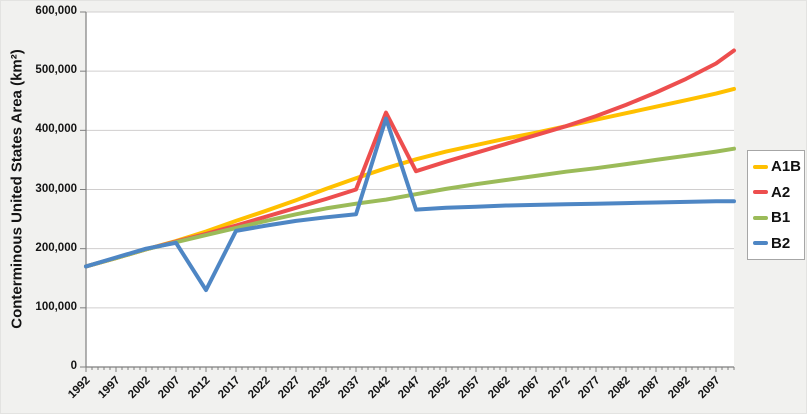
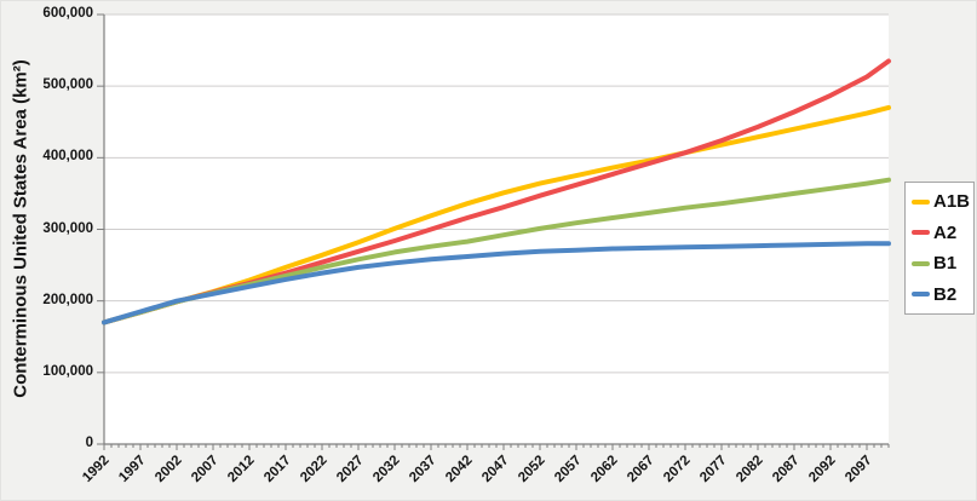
B2/2012: 130000 -> 220000
A2/2042: 430000 -> 320000
B2/2042: 420000 -> 260000
